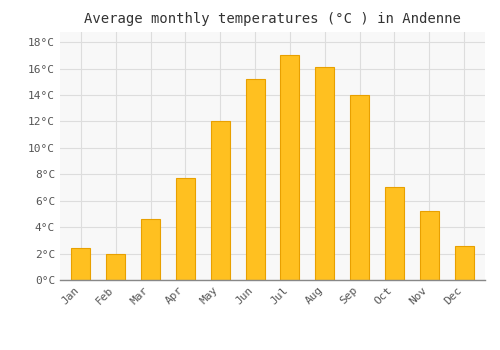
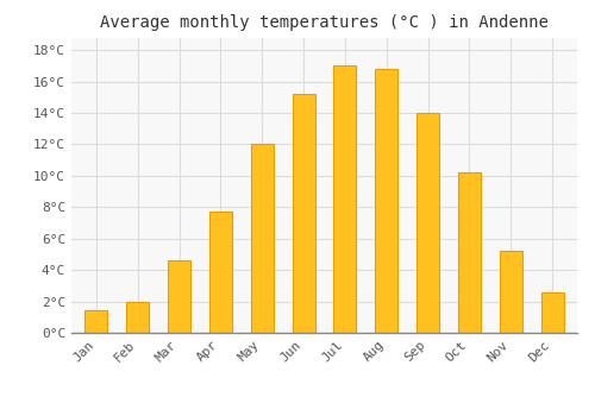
Jan: 2.4°C -> 1.4°C
Aug: 16.1°C -> 16.8°C
Oct: 7.0°C -> 10.2°C
